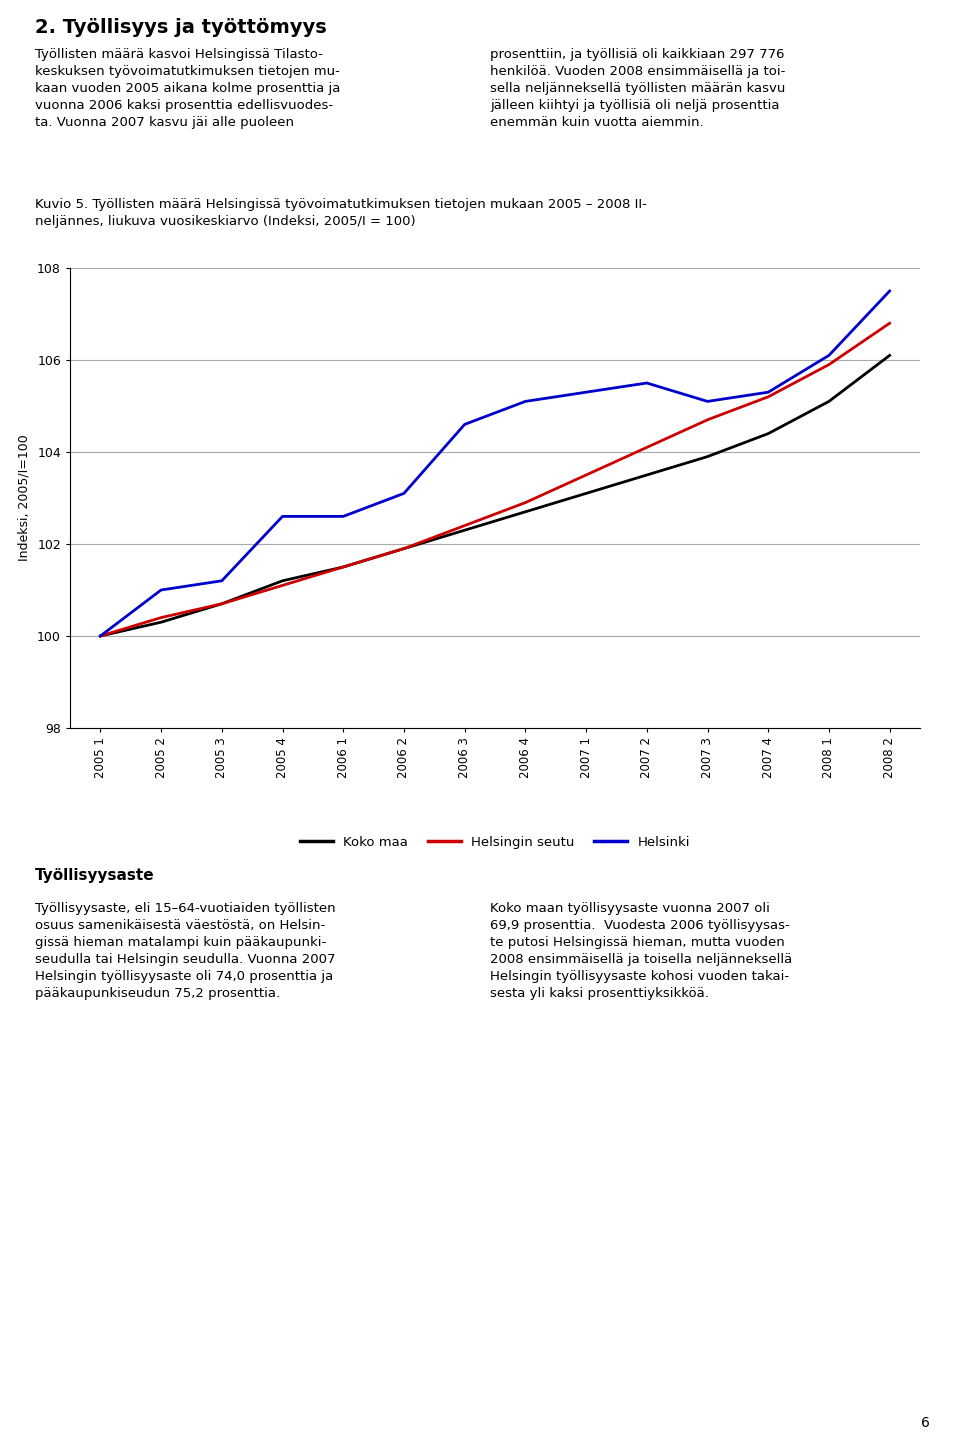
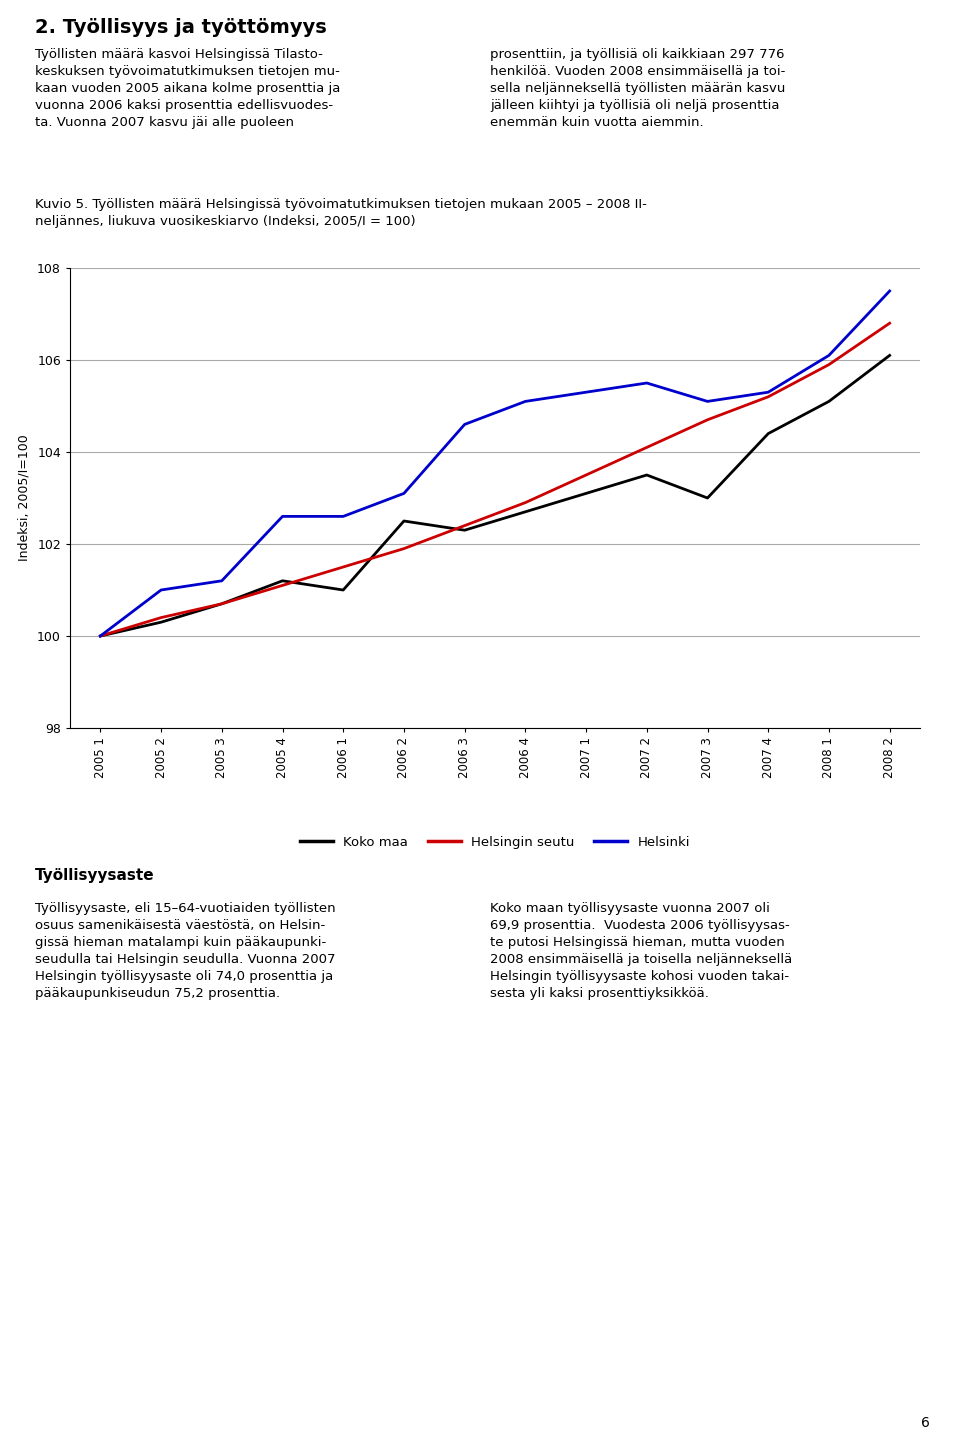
Koko maa/2006 1: 101.5 -> 101.0
Koko maa/2006 2: 101.9 -> 102.5
Koko maa/2007 3: 103.9 -> 103.0
